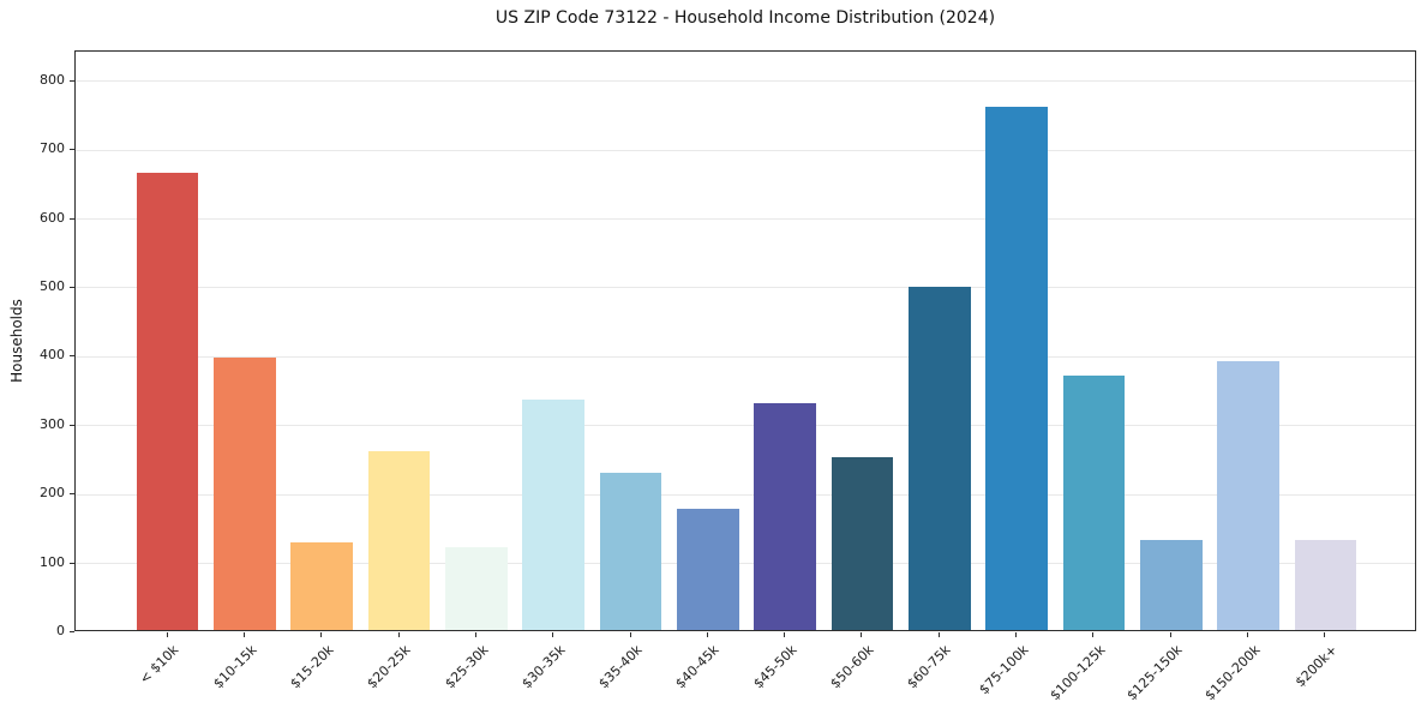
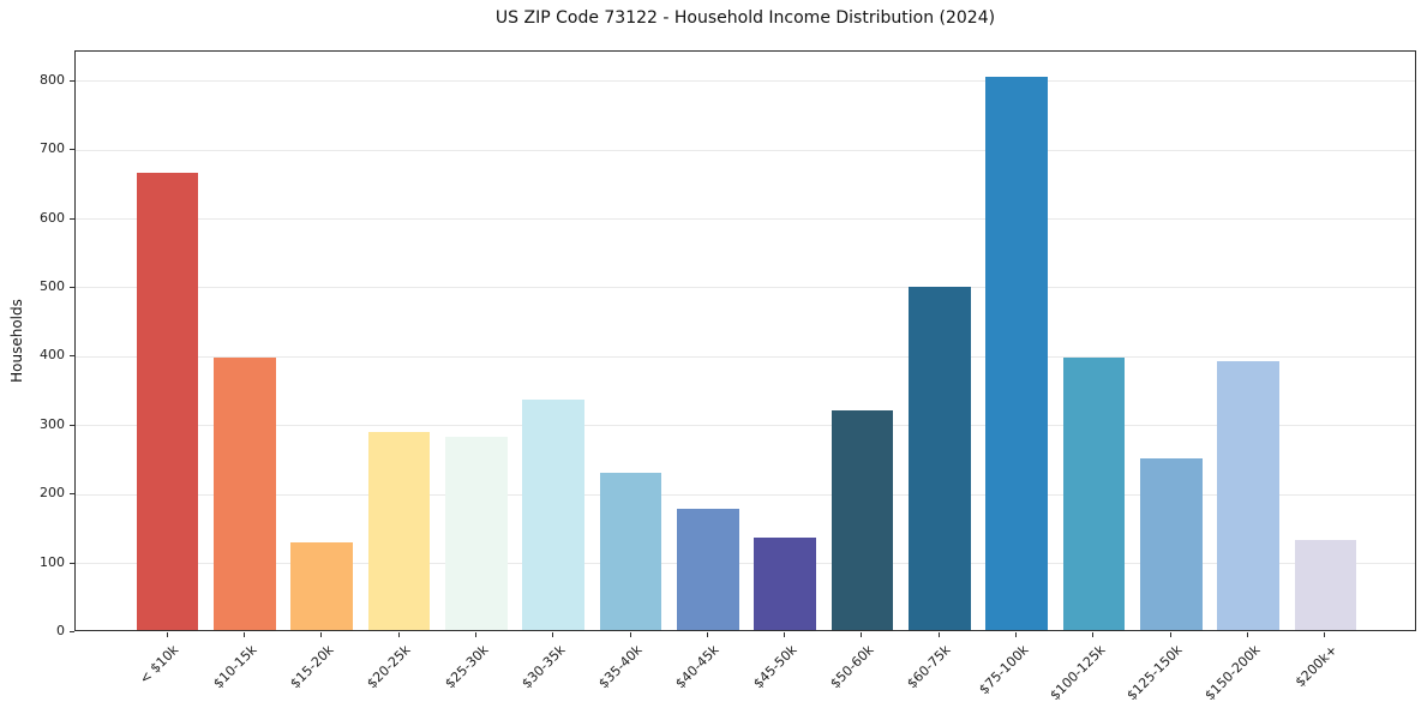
$20-25k: 260 -> 290
$25-30k: 120 -> 280
$45-50k: 330 -> 140
$50-60k: 250 -> 320
$75-100k: 760 -> 800
$100-125k: 370 -> 400
$125-150k: 130 -> 250
